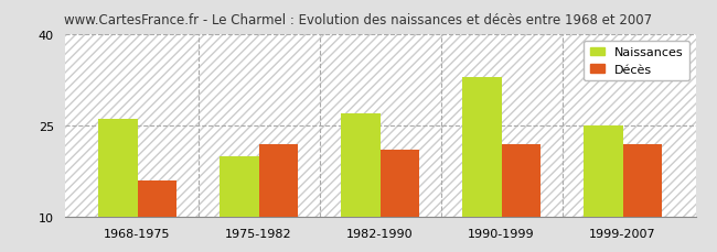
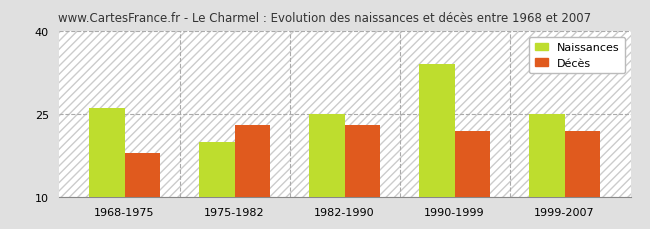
Décès/1968-1975: 16 -> 18
Décès/1975-1982: 22 -> 23
Naissances/1982-1990: 27 -> 25
Décès/1982-1990: 21 -> 23
Naissances/1990-1999: 33 -> 34
